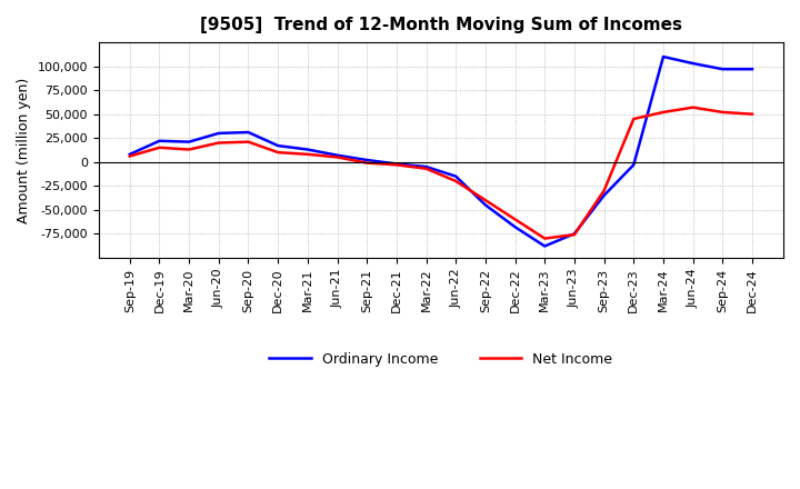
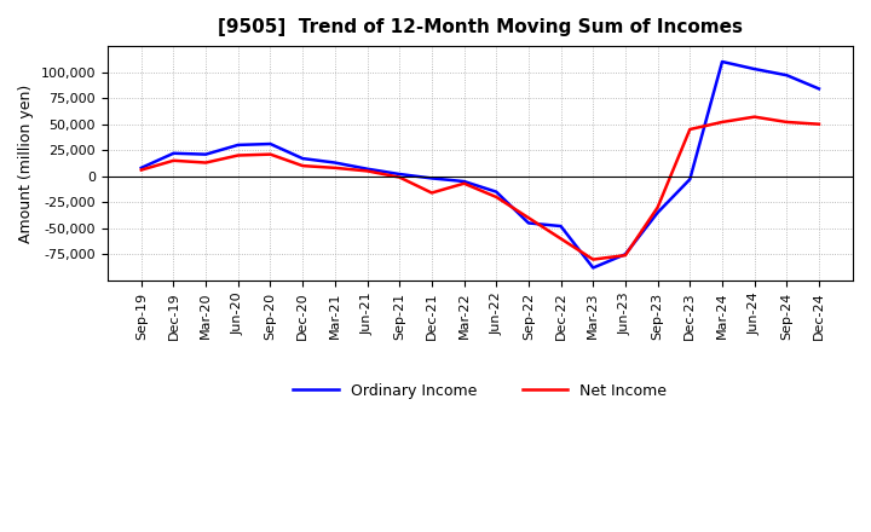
Net Income/Dec-21: -3,000 -> -16,000
Ordinary Income/Dec-22: -68,000 -> -48,000
Ordinary Income/Dec-24: 97,000 -> 84,000
